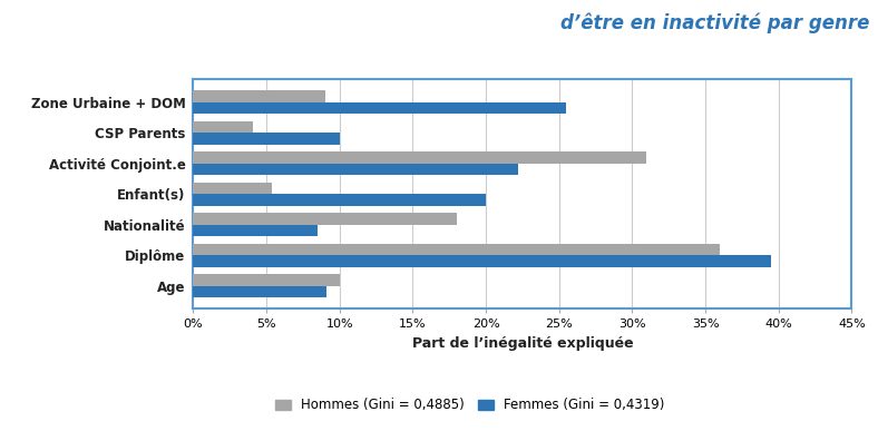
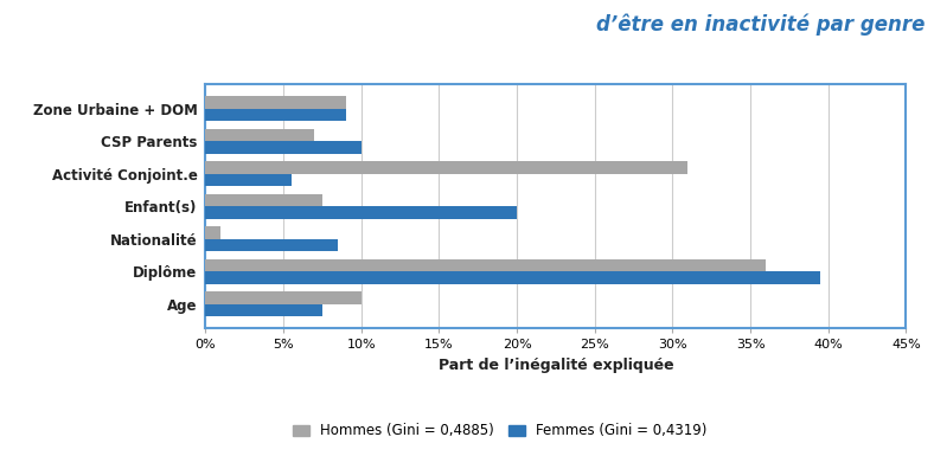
Femmes (Gini = 0,4319)/Zone Urbaine + DOM: 25.5% -> 9.0%
Hommes (Gini = 0,4885)/CSP Parents: 4.1% -> 7.0%
Femmes (Gini = 0,4319)/Activité Conjoint.e: 22.2% -> 5.5%
Hommes (Gini = 0,4885)/Enfant(s): 5.4% -> 7.5%
Hommes (Gini = 0,4885)/Nationalité: 18.0% -> 1.0%
Femmes (Gini = 0,4319)/Age: 9.1% -> 7.5%
